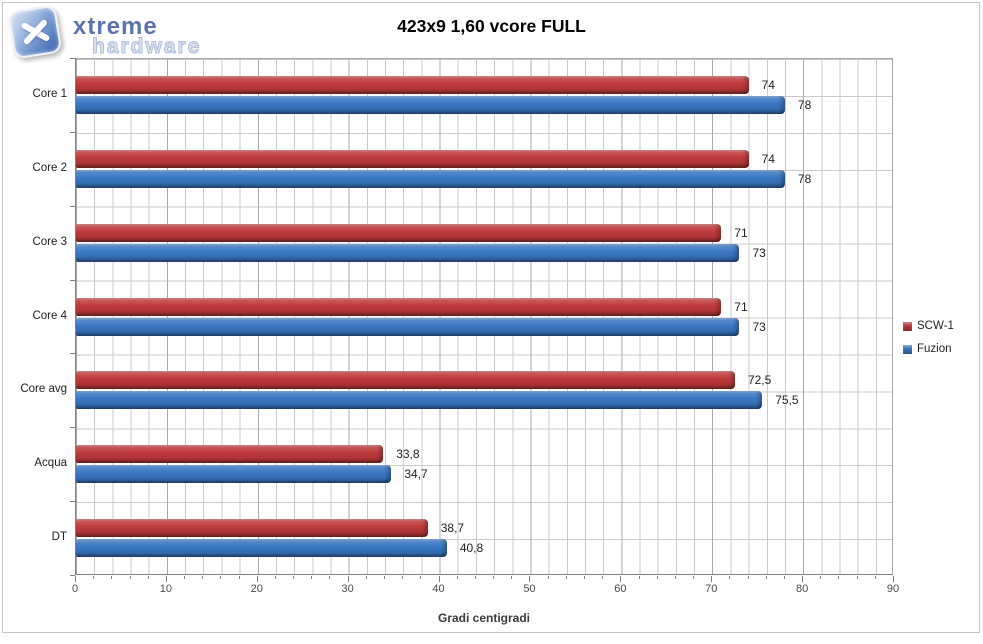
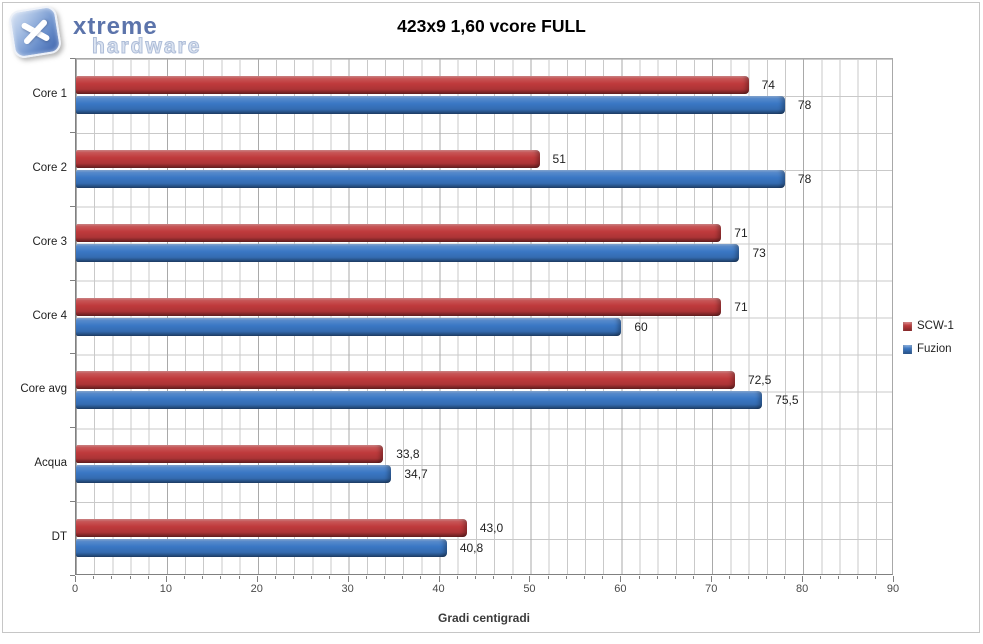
SCW-1/Core 2: 74 -> 51
Fuzion/Core 4: 73 -> 60
SCW-1/DT: 38,7 -> 43,0
